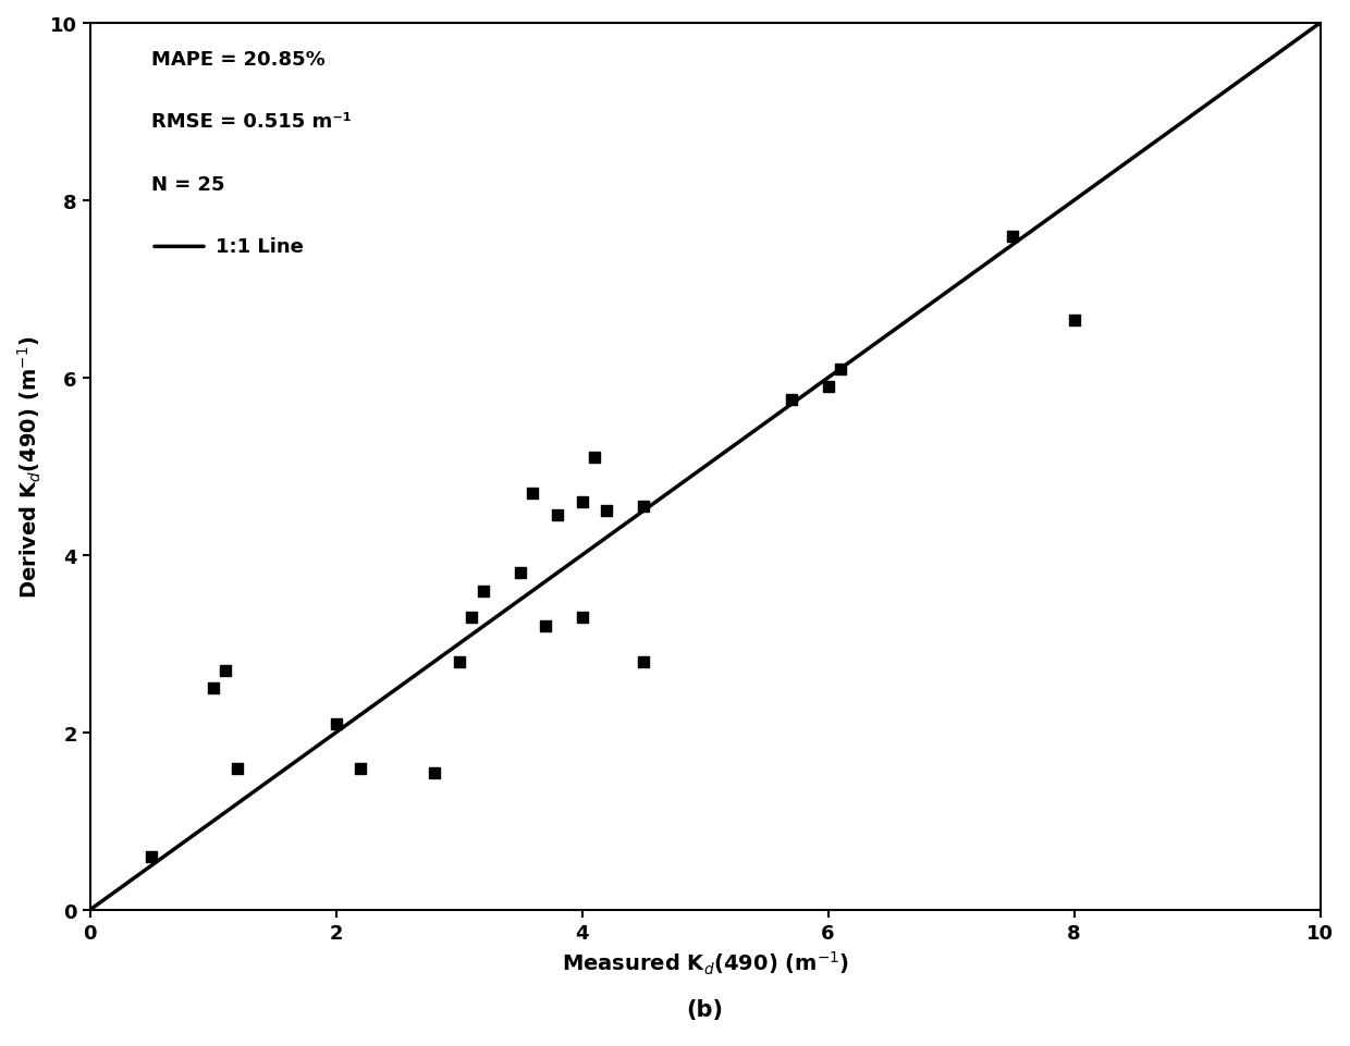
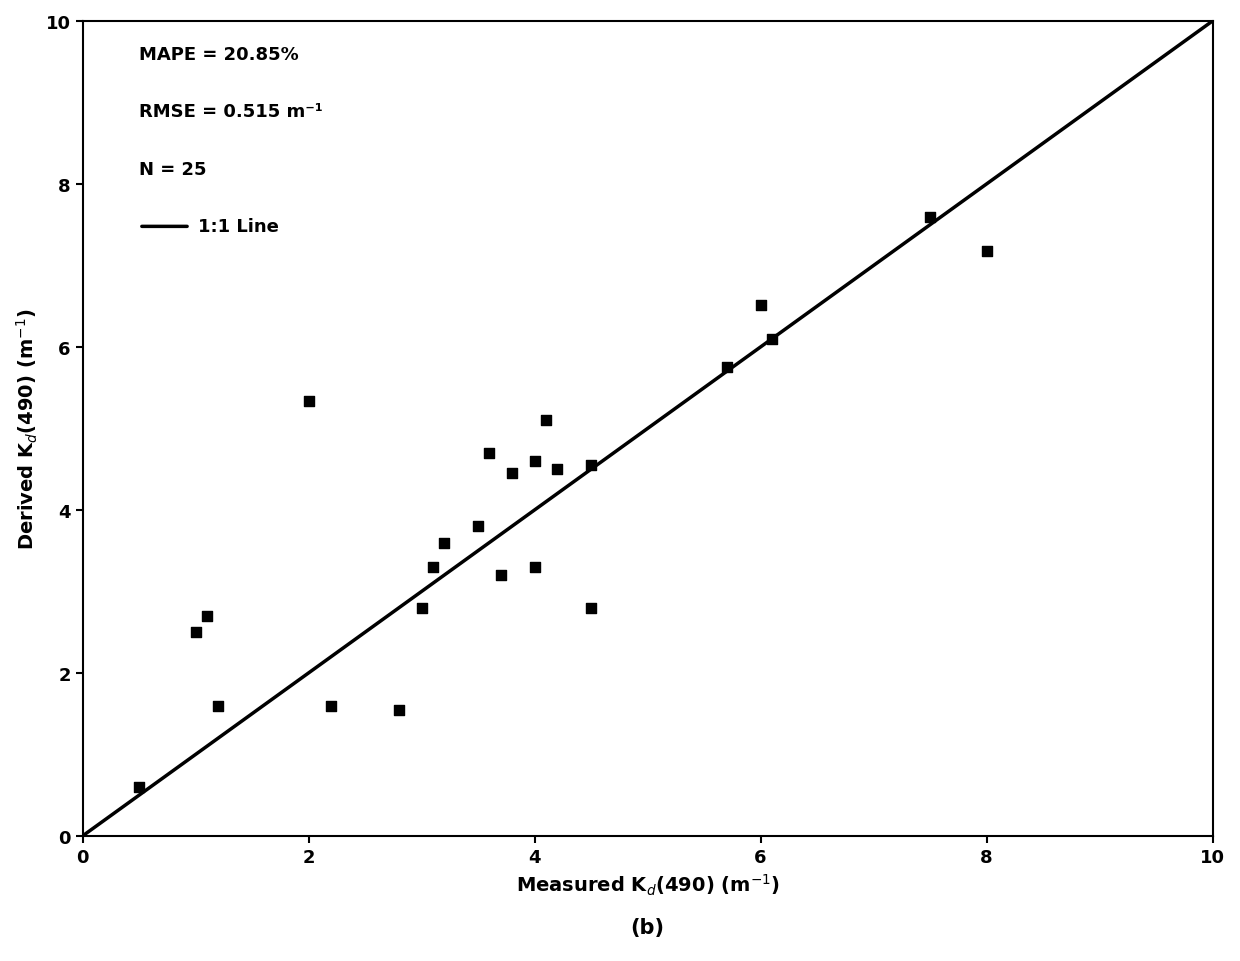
2: 2.10 -> 5.34
6: 5.90 -> 6.52
8: 6.65 -> 7.18
